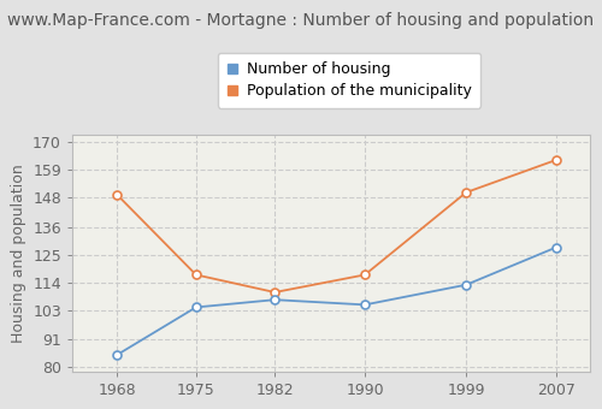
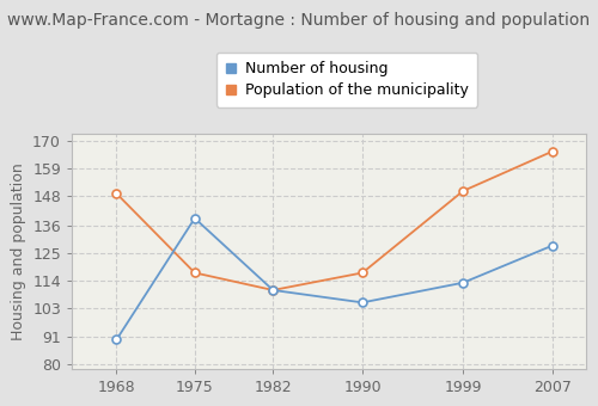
Number of housing/1968: 85 -> 90
Number of housing/1975: 104 -> 139
Number of housing/1982: 107 -> 110
Population of the municipality/2007: 163 -> 166
